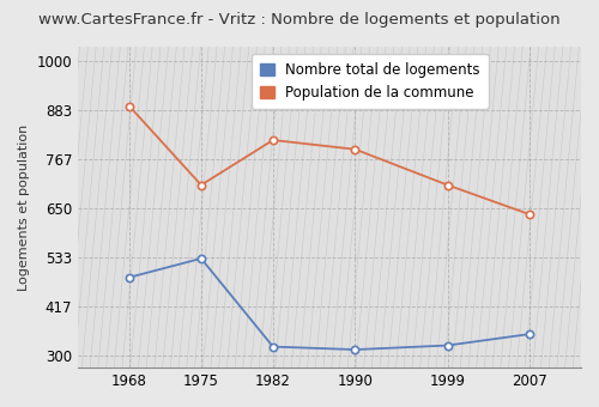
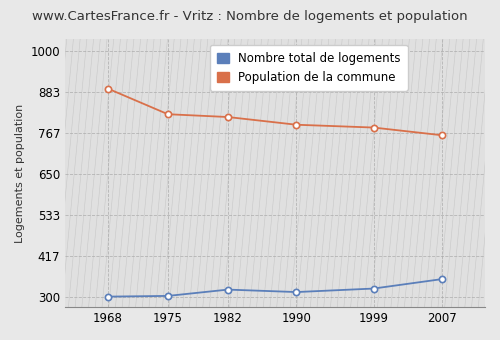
Nombre total de logements/1968: 485 -> 300
Nombre total de logements/1975: 530 -> 302
Population de la commune/1975: 705 -> 820
Population de la commune/1999: 705 -> 782
Population de la commune/2007: 635 -> 760
